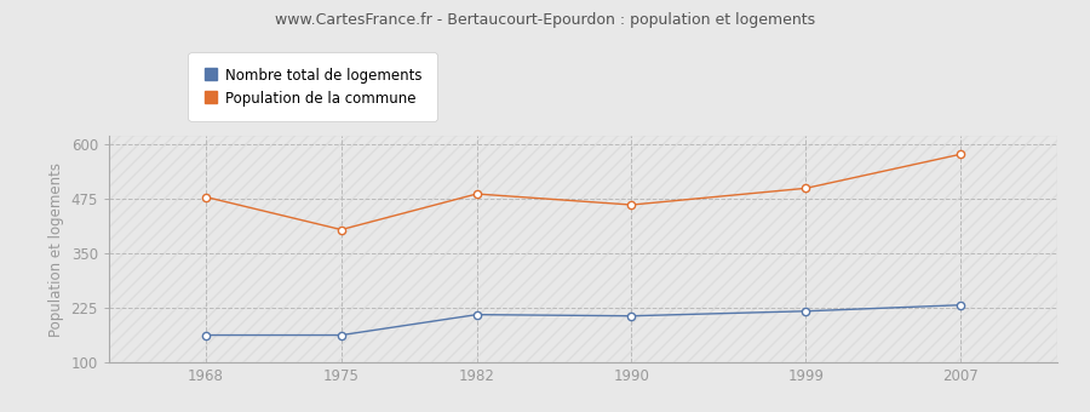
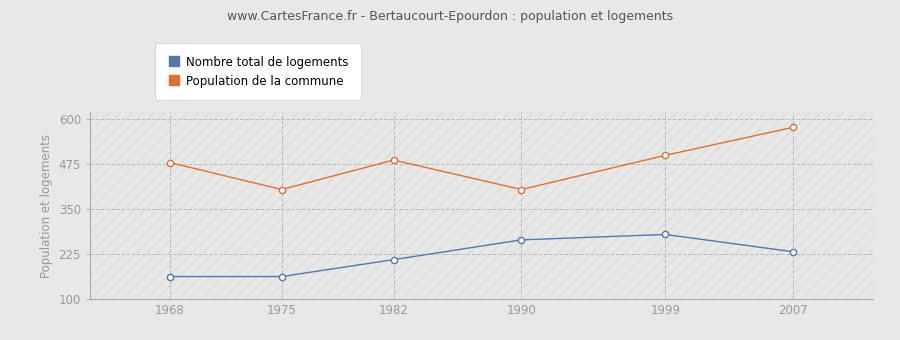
Nombre total de logements/1990: 207 -> 265
Population de la commune/1990: 462 -> 405
Nombre total de logements/1999: 218 -> 280
